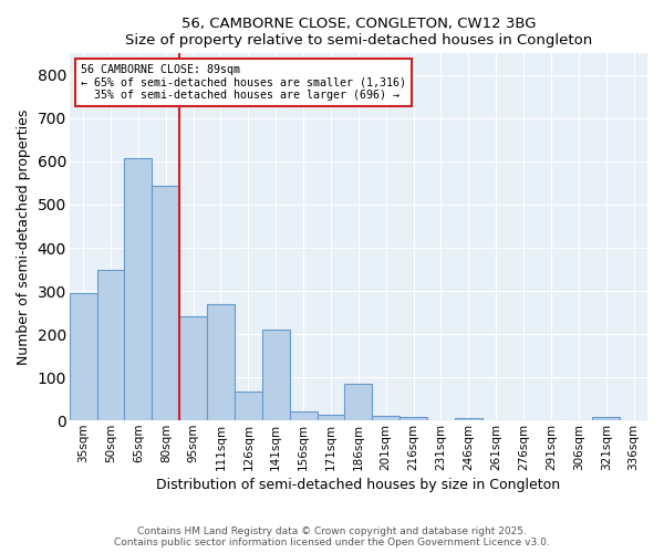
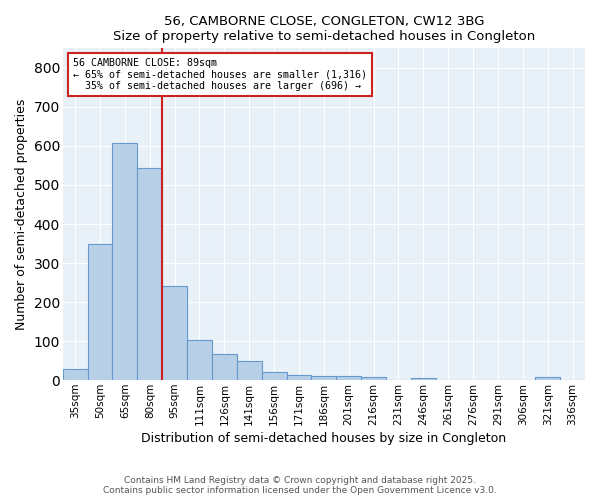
35sqm: 295 -> 28
111sqm: 270 -> 102
141sqm: 210 -> 48
186sqm: 85 -> 10
